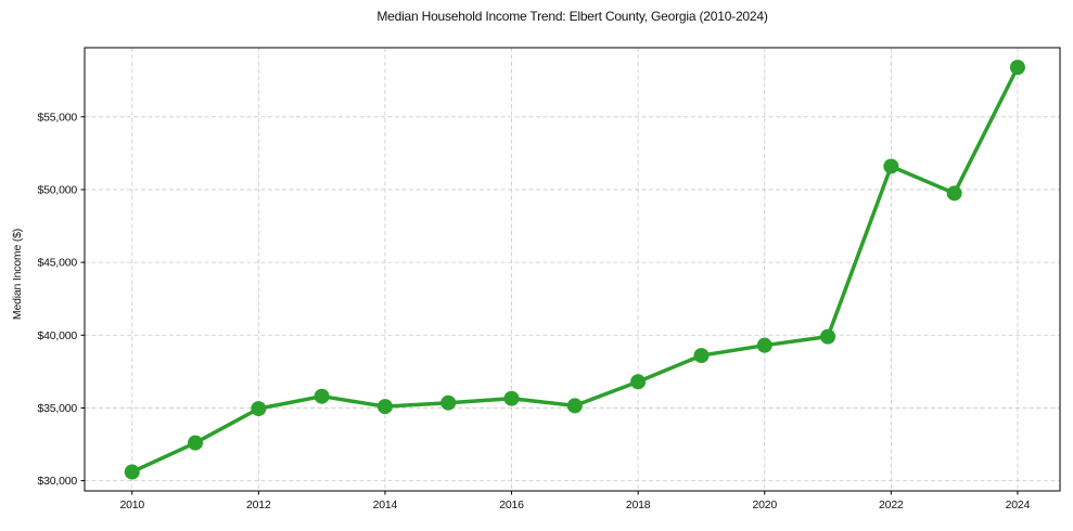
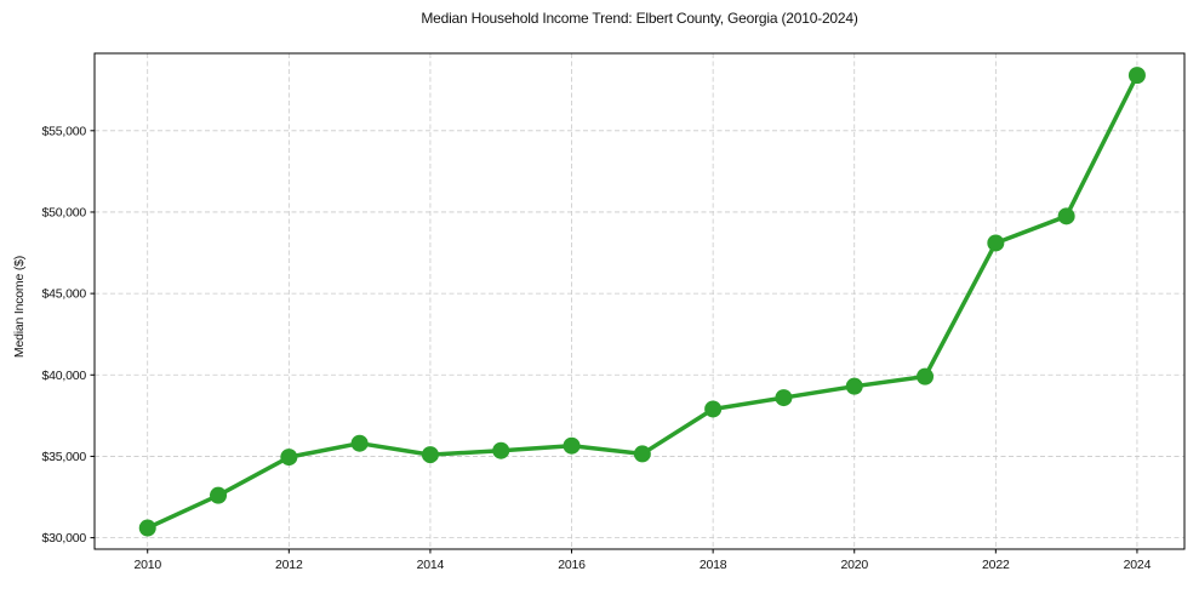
2018: $36800 -> $37900
2022: $51600 -> $48100
